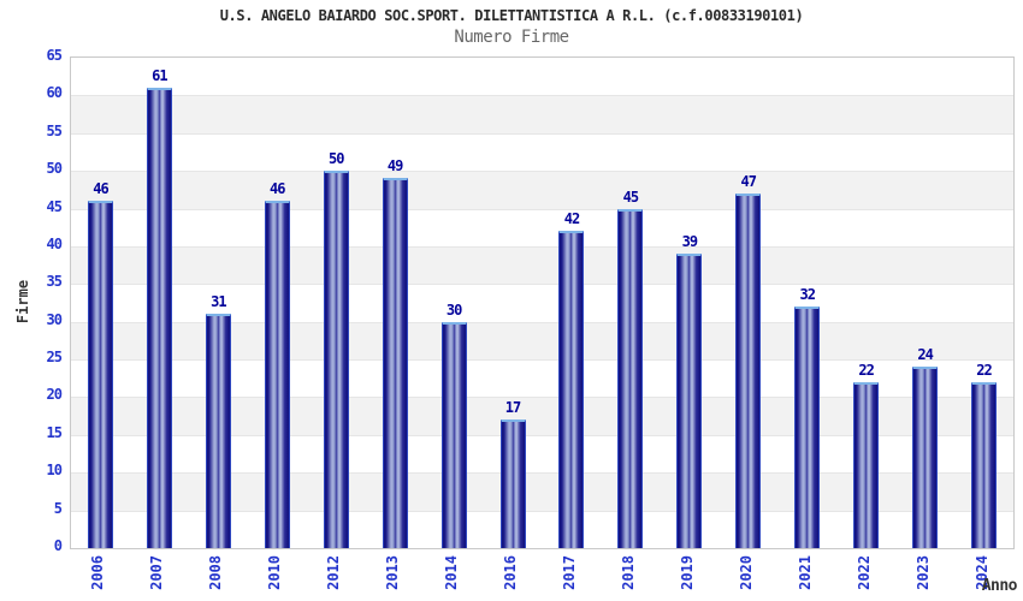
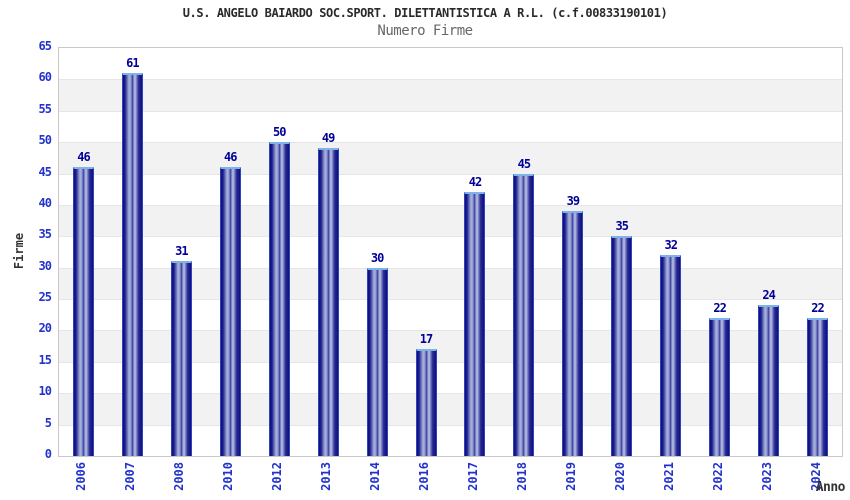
2020: 47 -> 35
